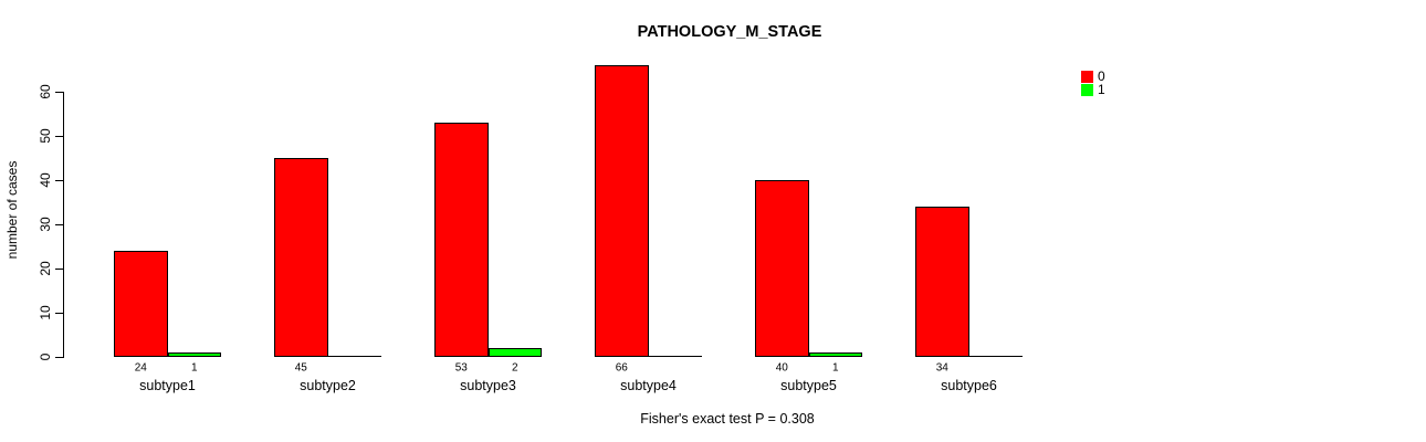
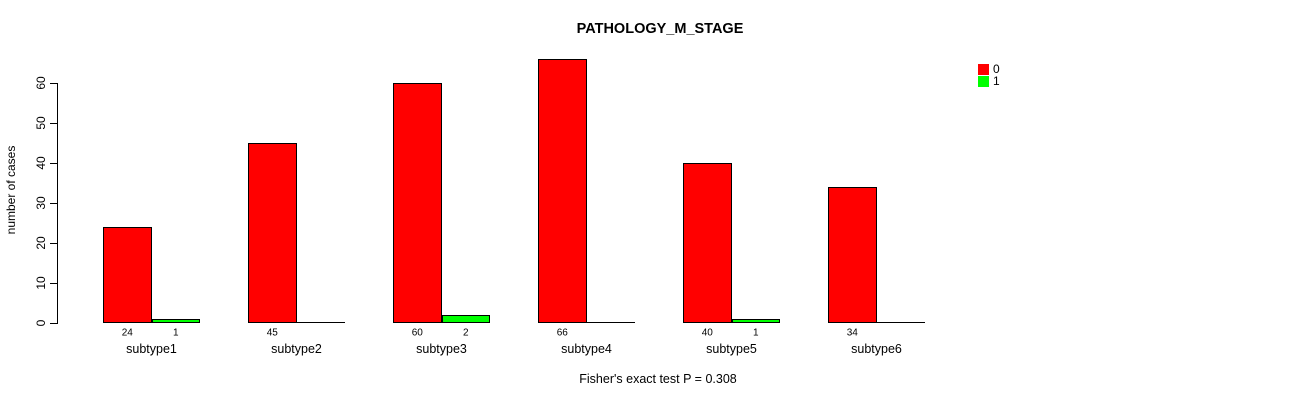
0/subtype3: 53 -> 60
